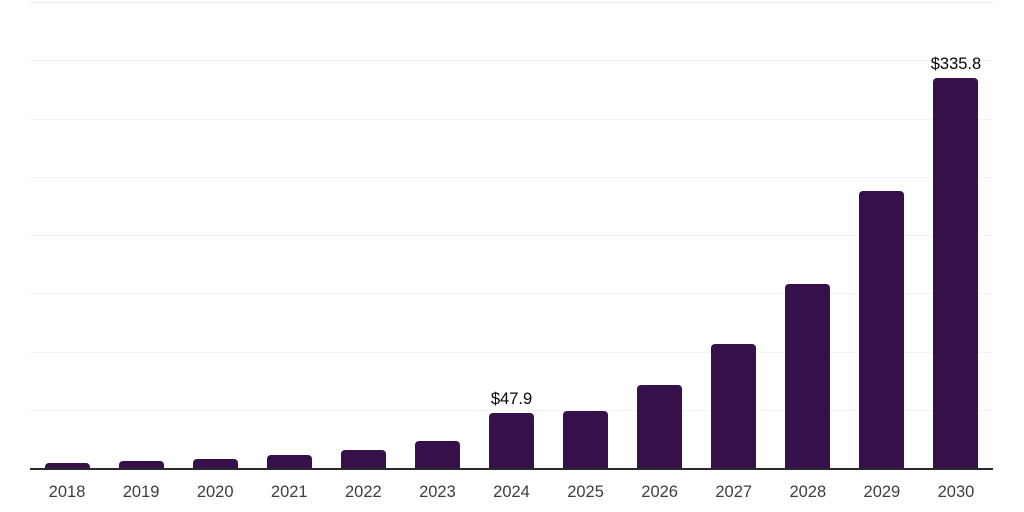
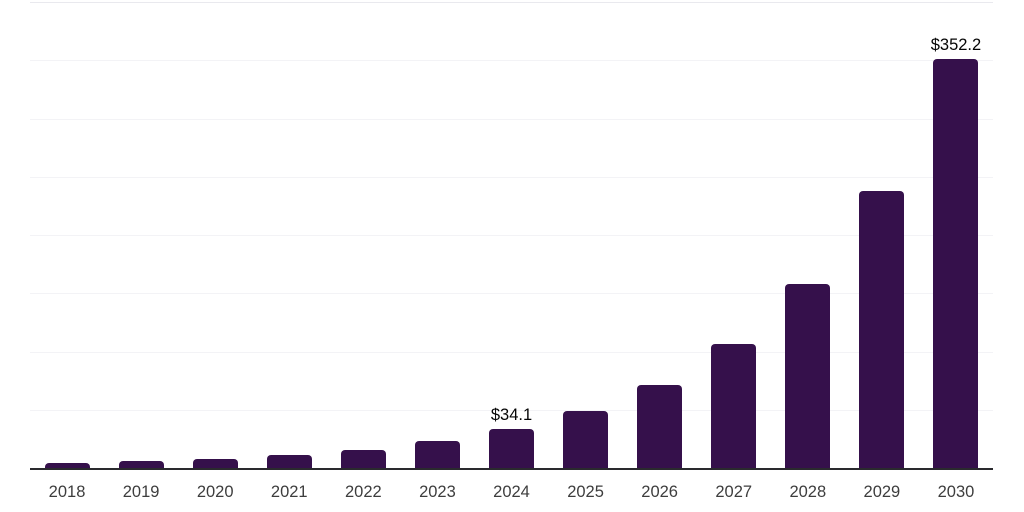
2024: $47.9 -> $34.1
2030: $335.8 -> $352.2
